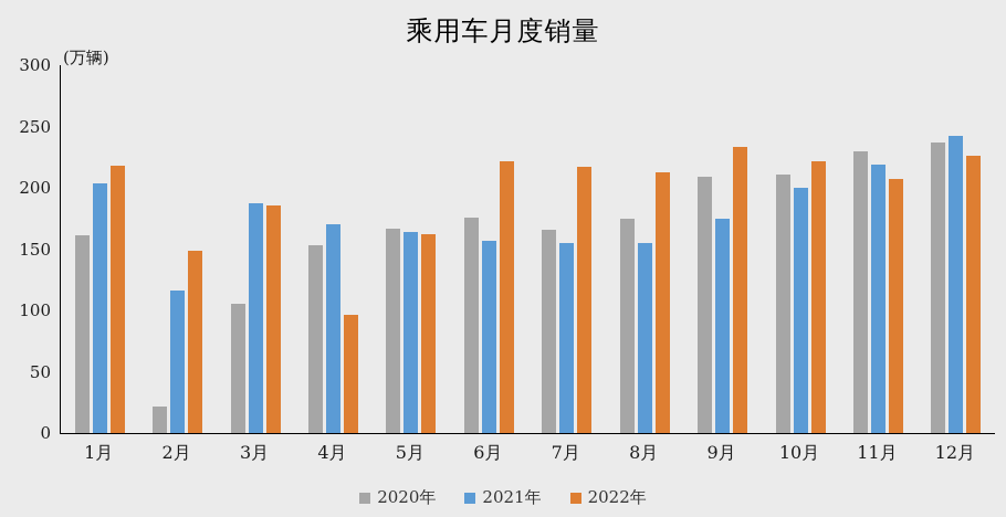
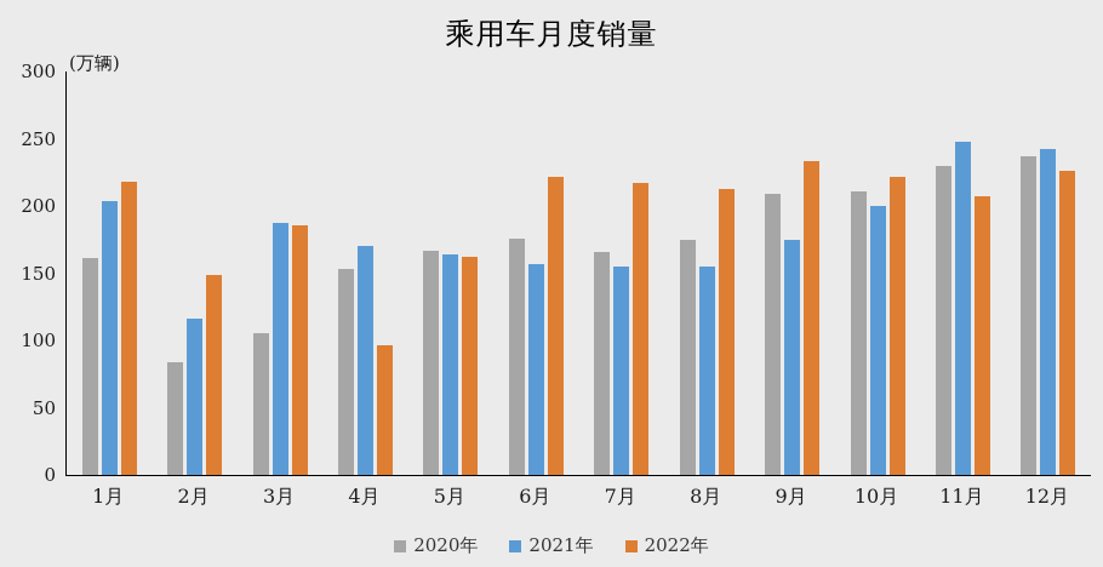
2020年/2月: 22 -> 84
2021年/11月: 219 -> 248
